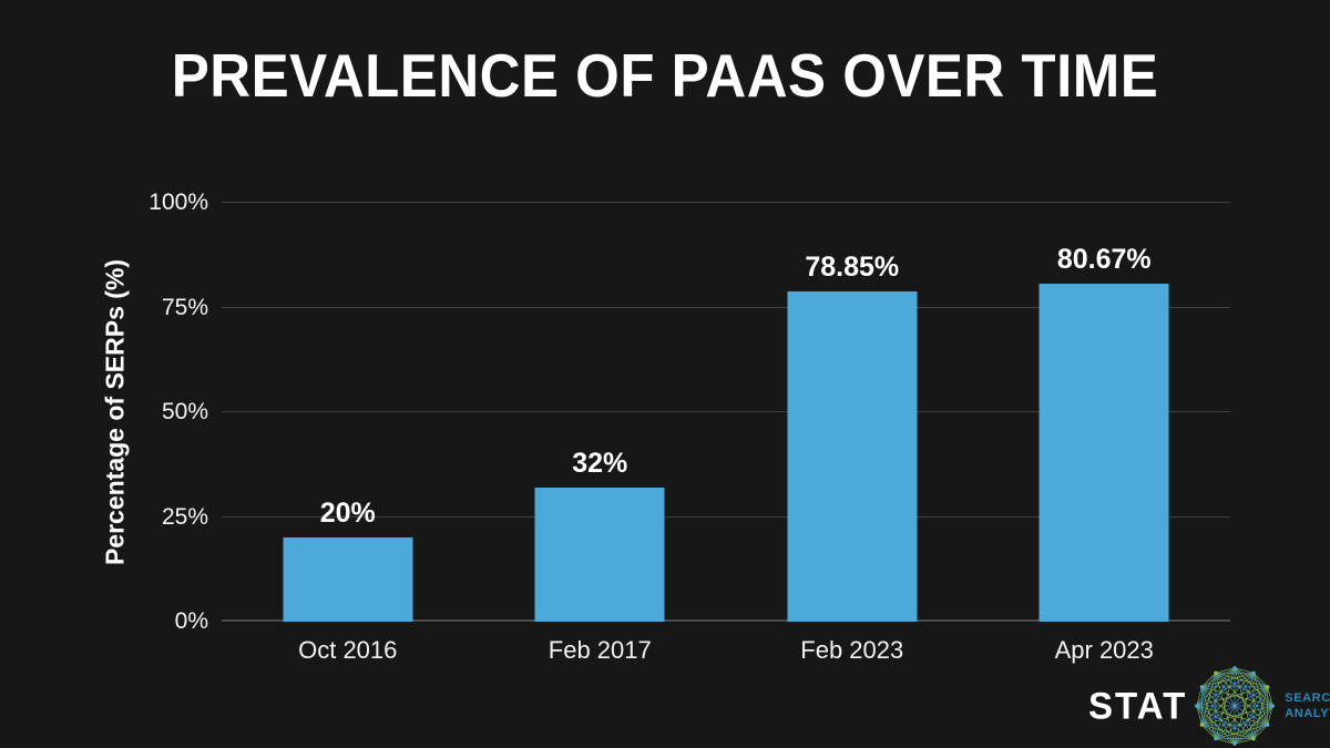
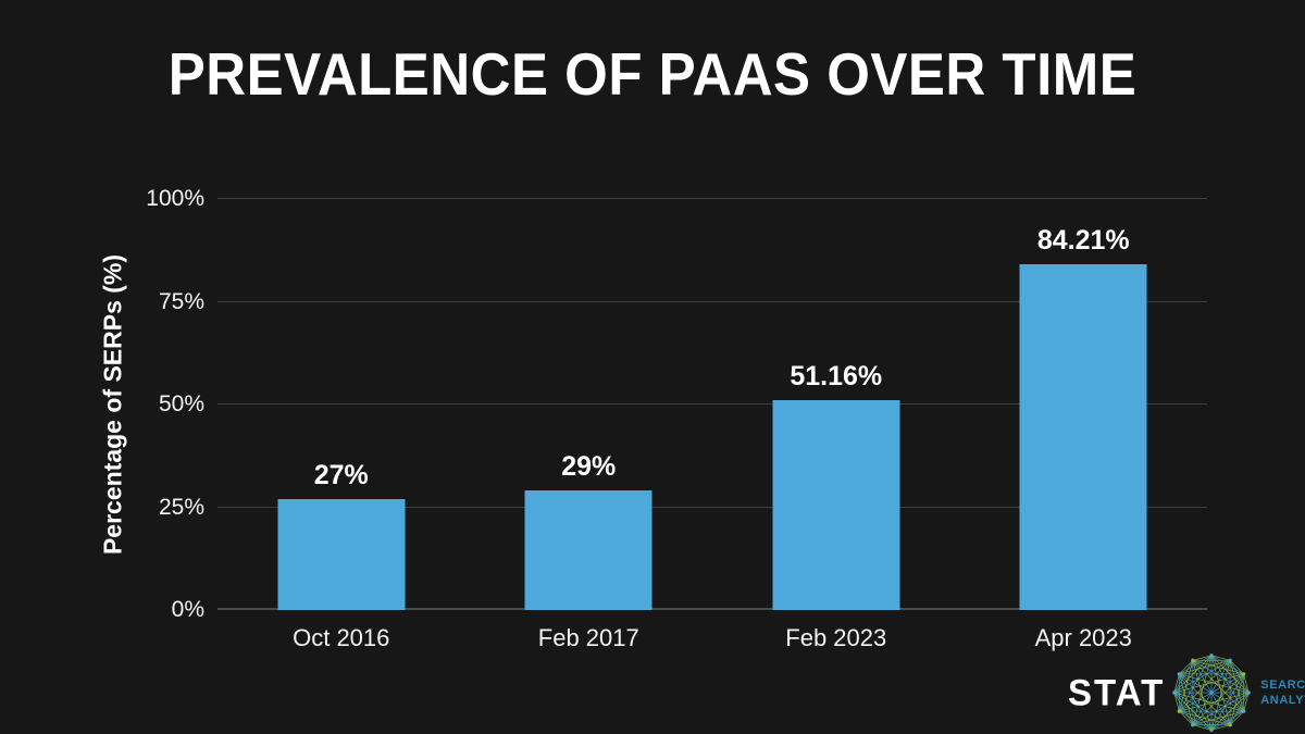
Oct 2016: 20% -> 27%
Feb 2017: 32% -> 29%
Feb 2023: 78.85% -> 51.16%
Apr 2023: 80.67% -> 84.21%
